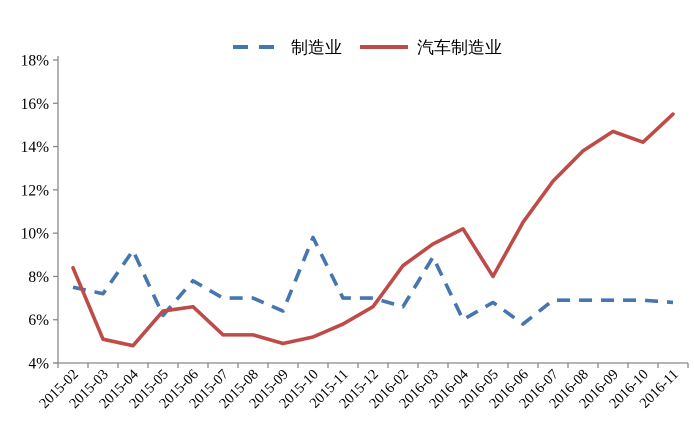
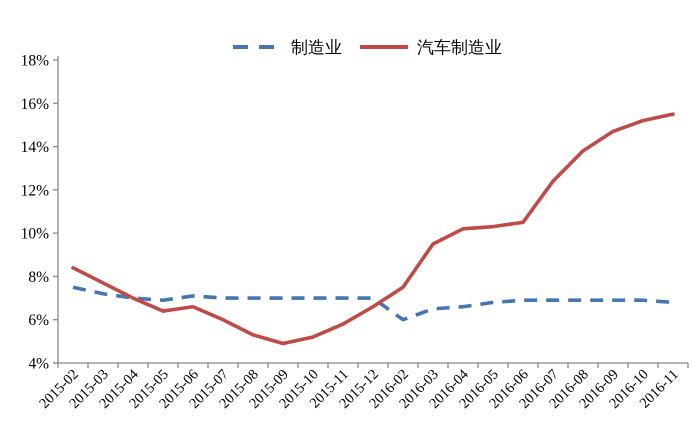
汽车制造业/2015-03: 5.1% -> 7.7%
制造业/2015-04: 9.2% -> 7.0%
汽车制造业/2015-04: 4.8% -> 7.0%
制造业/2015-05: 6.2% -> 6.9%
制造业/2015-06: 7.8% -> 7.1%
汽车制造业/2015-07: 5.3% -> 6.0%
制造业/2015-09: 6.4% -> 7.0%
制造业/2015-10: 9.8% -> 7.0%
制造业/2016-02: 6.6% -> 6.0%
汽车制造业/2016-02: 8.5% -> 7.5%
制造业/2016-03: 8.9% -> 6.5%
制造业/2016-04: 6.0% -> 6.6%
汽车制造业/2016-05: 8.0% -> 10.3%
制造业/2016-06: 5.8% -> 6.9%
汽车制造业/2016-10: 14.2% -> 15.2%
